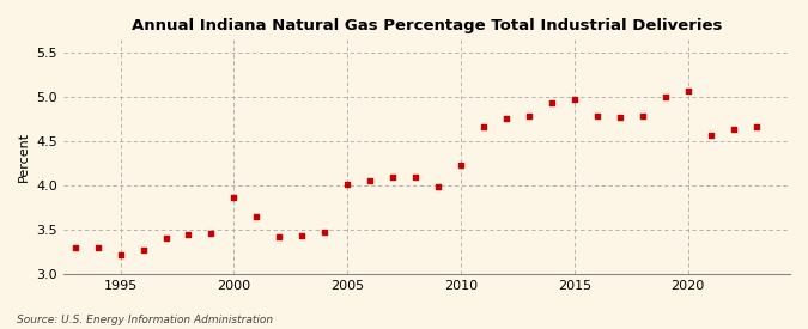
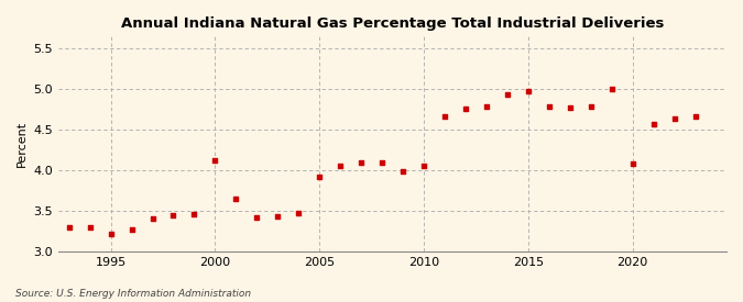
2000: 3.87 -> 4.12
2005: 4.01 -> 3.92
2010: 4.23 -> 4.06
2020: 5.07 -> 4.08
